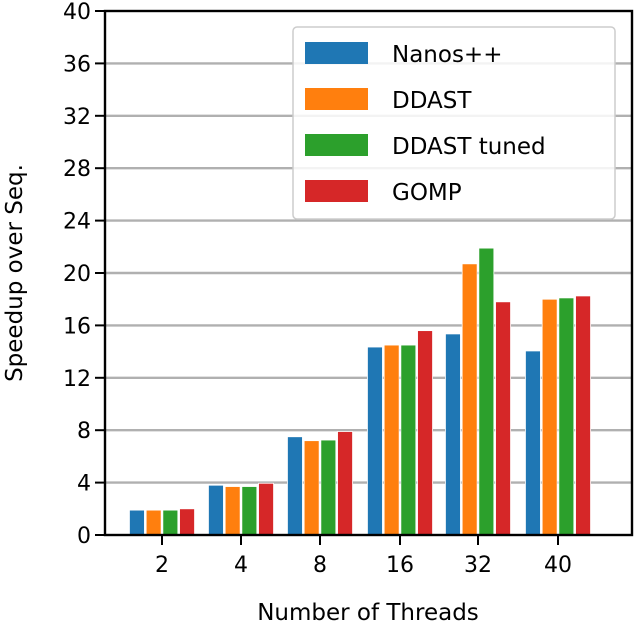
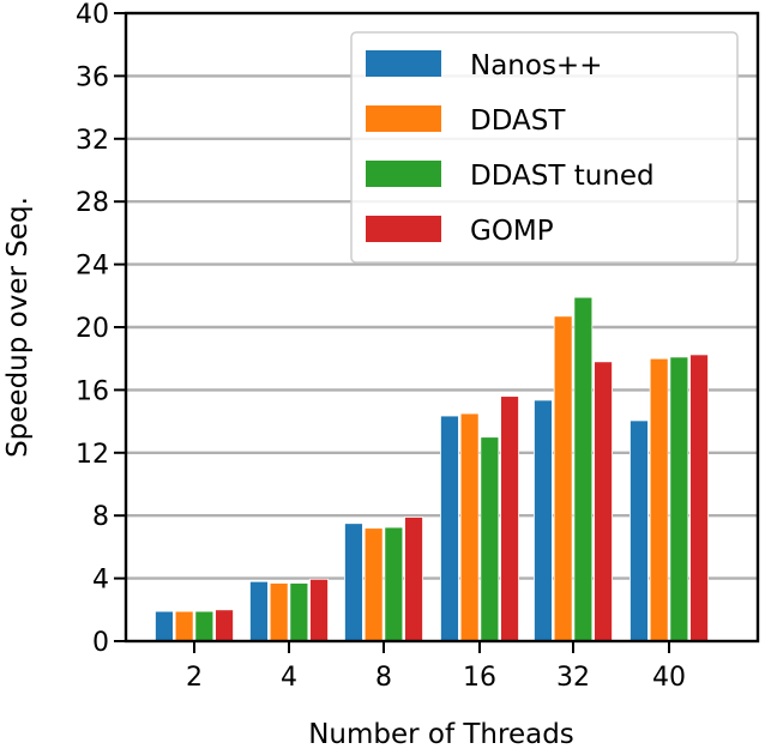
DDAST tuned/16: 14.5 -> 13.0
